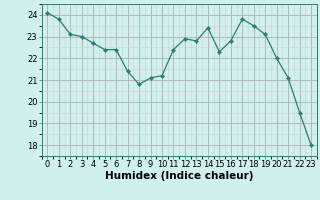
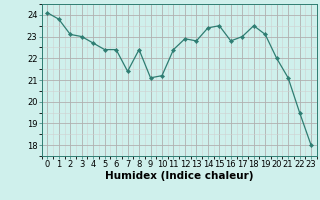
8: 20.8 -> 22.4
15: 22.3 -> 23.5
17: 23.8 -> 23.0
